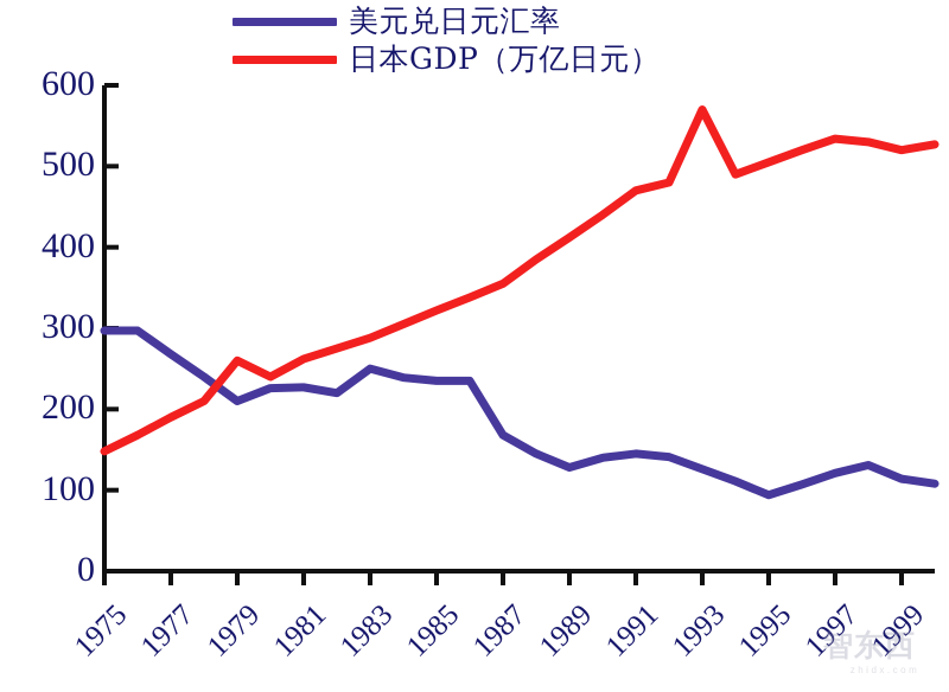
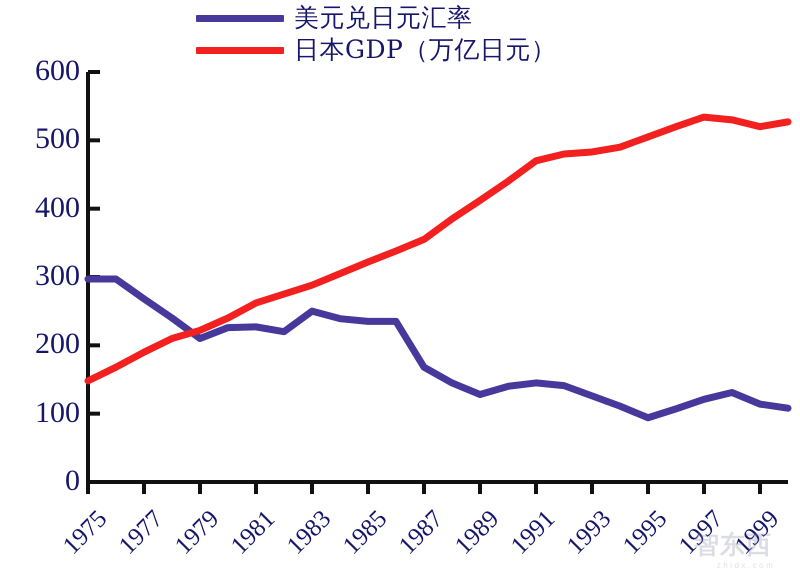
日本GDP（万亿日元）/1979: 260 -> 220
日本GDP（万亿日元）/1993: 570 -> 480
